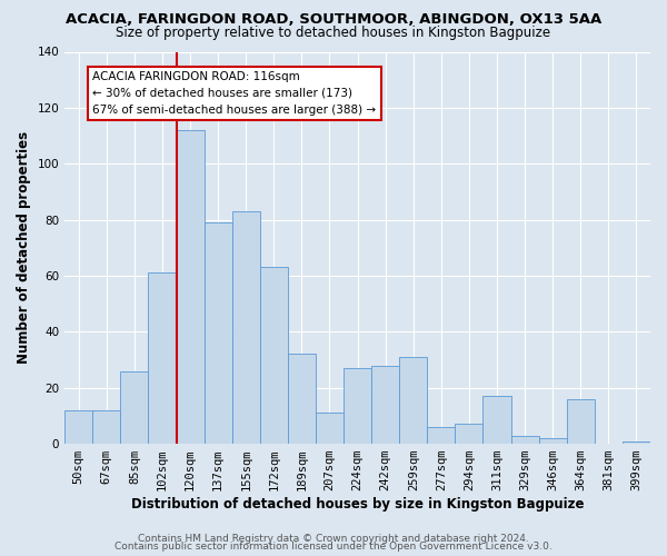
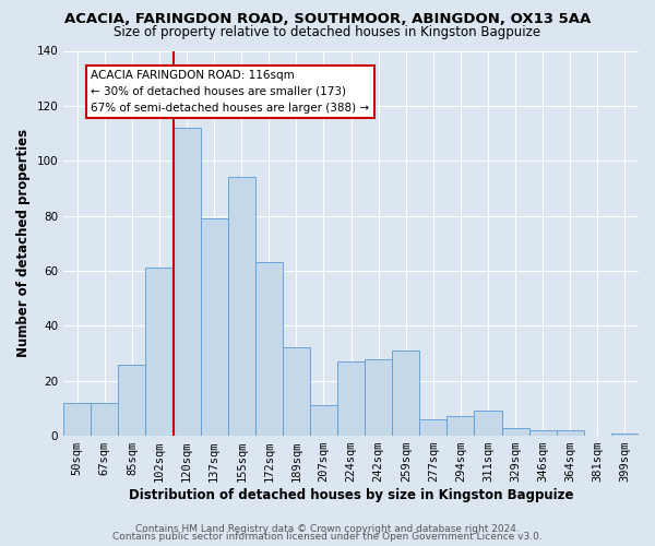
155sqm: 83 -> 94
311sqm: 17 -> 9
364sqm: 16 -> 2
